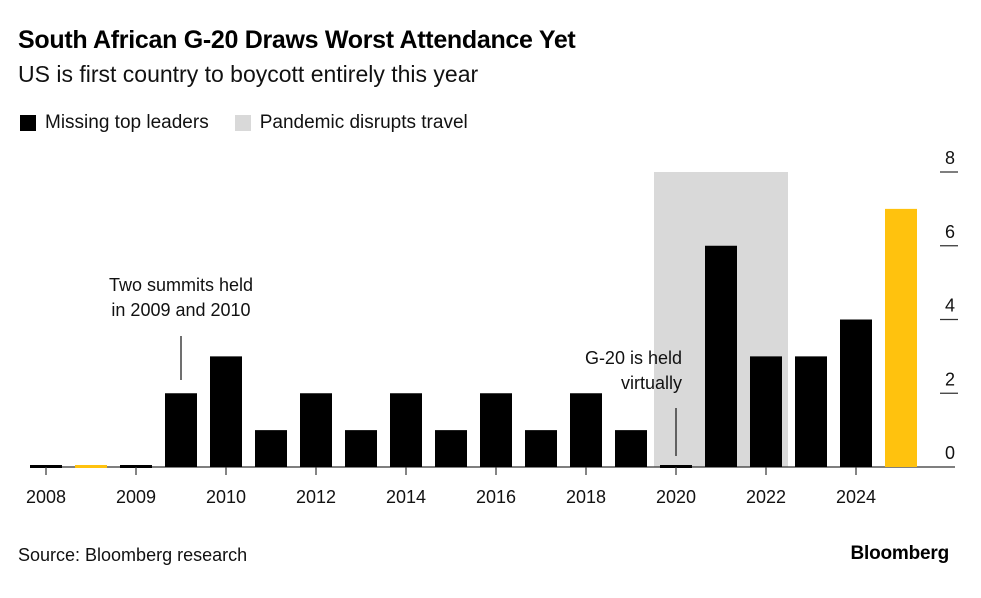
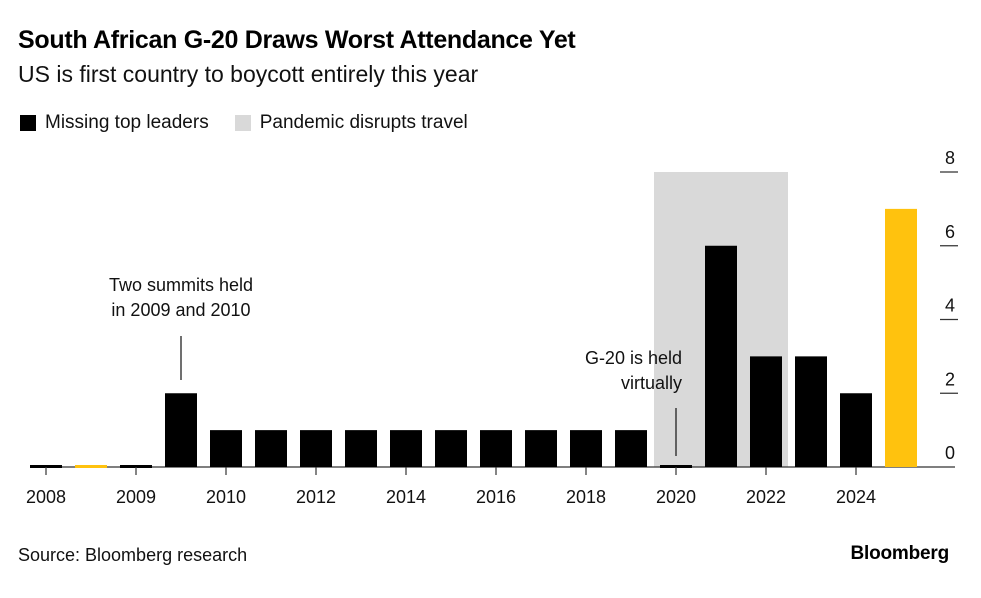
2010: 3 -> 1
2012: 2 -> 1
2014: 2 -> 1
2016: 2 -> 1
2018: 2 -> 1
2024: 4 -> 2
